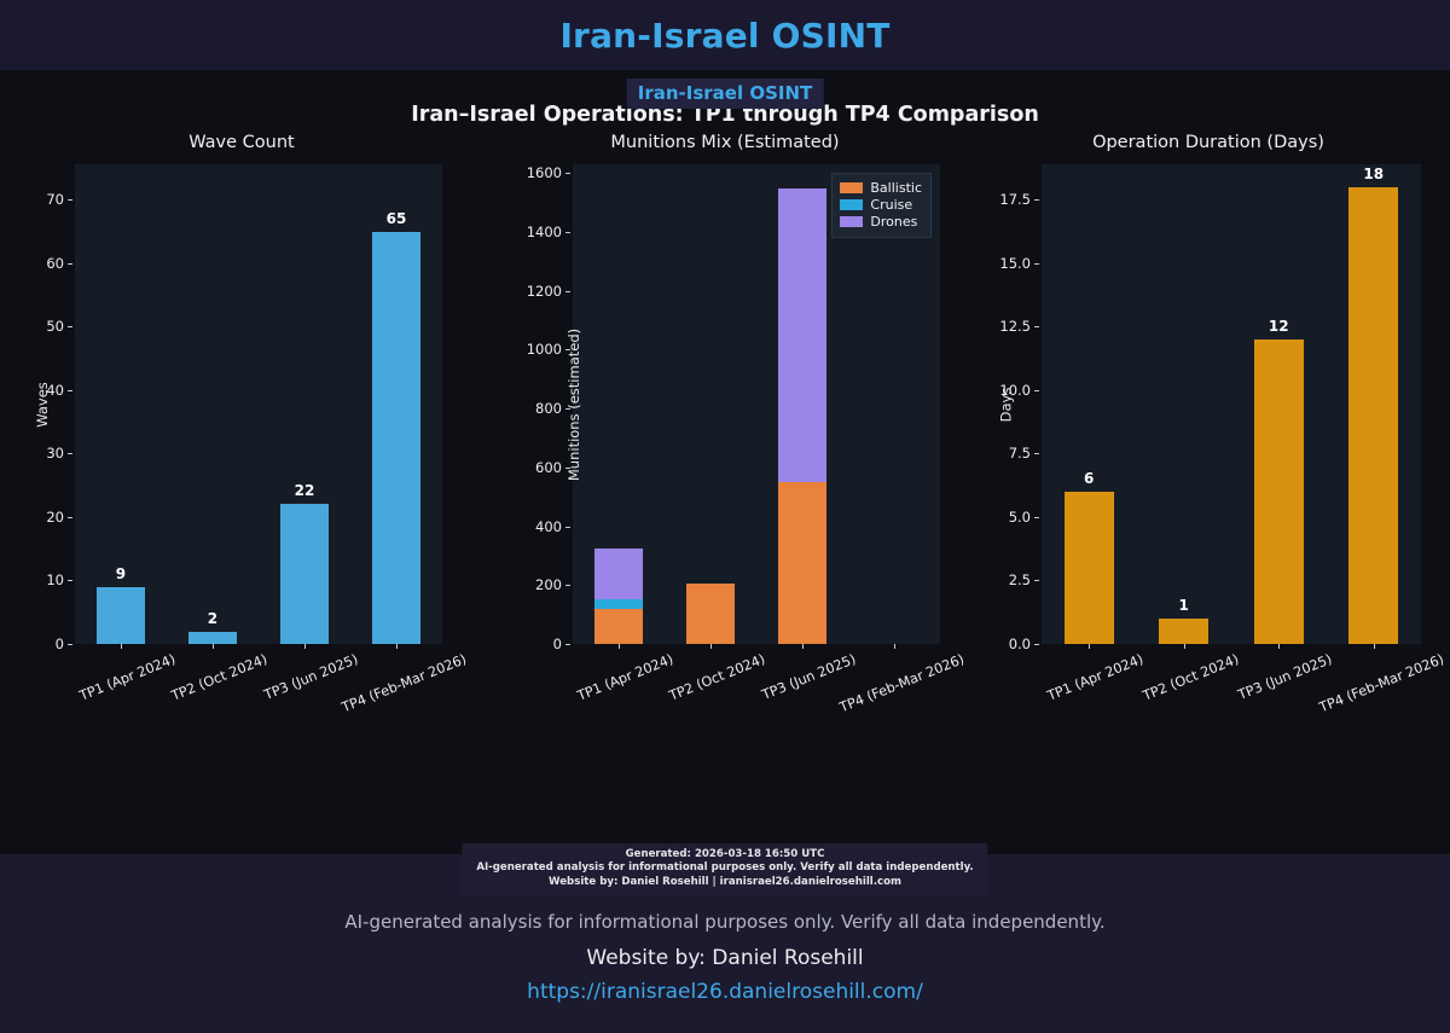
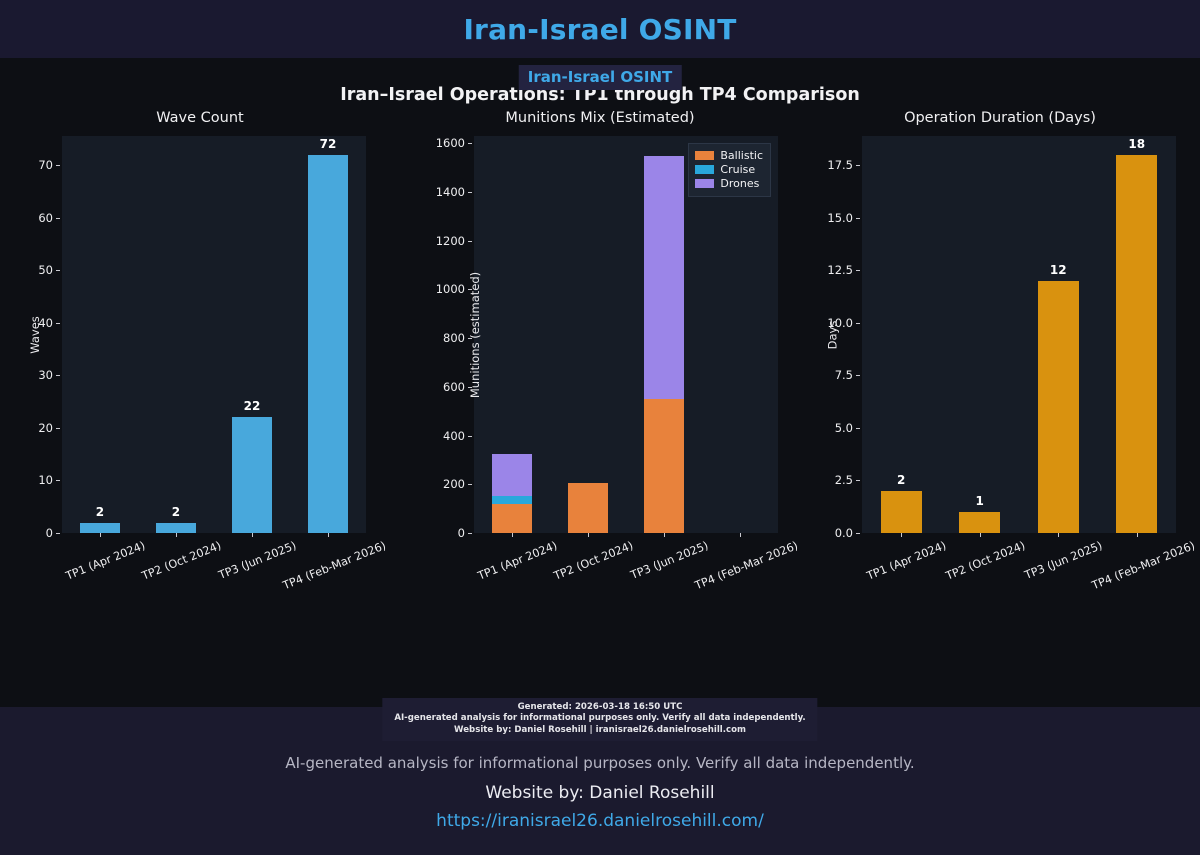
Wave Count/TP1 (Apr 2024): 9 -> 2
Wave Count/TP4 (Feb-Mar 2026): 65 -> 72
Operation Duration (Days)/TP1 (Apr 2024): 6 -> 2
